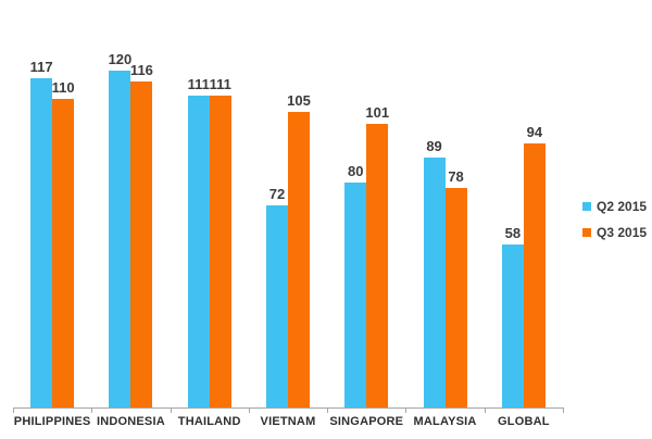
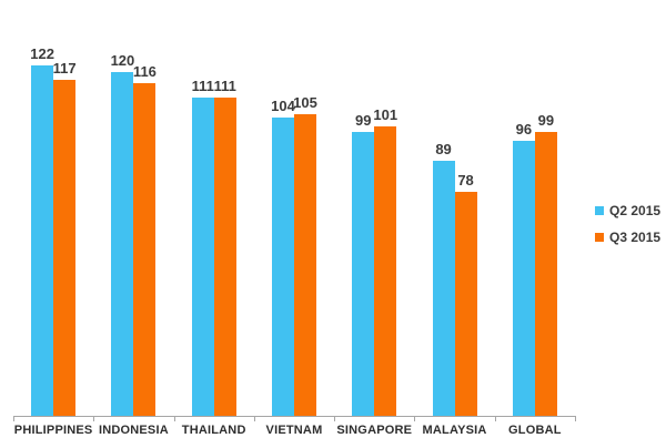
Q2 2015/PHILIPPINES: 117 -> 122
Q3 2015/PHILIPPINES: 110 -> 117
Q2 2015/VIETNAM: 72 -> 104
Q2 2015/SINGAPORE: 80 -> 99
Q2 2015/GLOBAL: 58 -> 96
Q3 2015/GLOBAL: 94 -> 99
